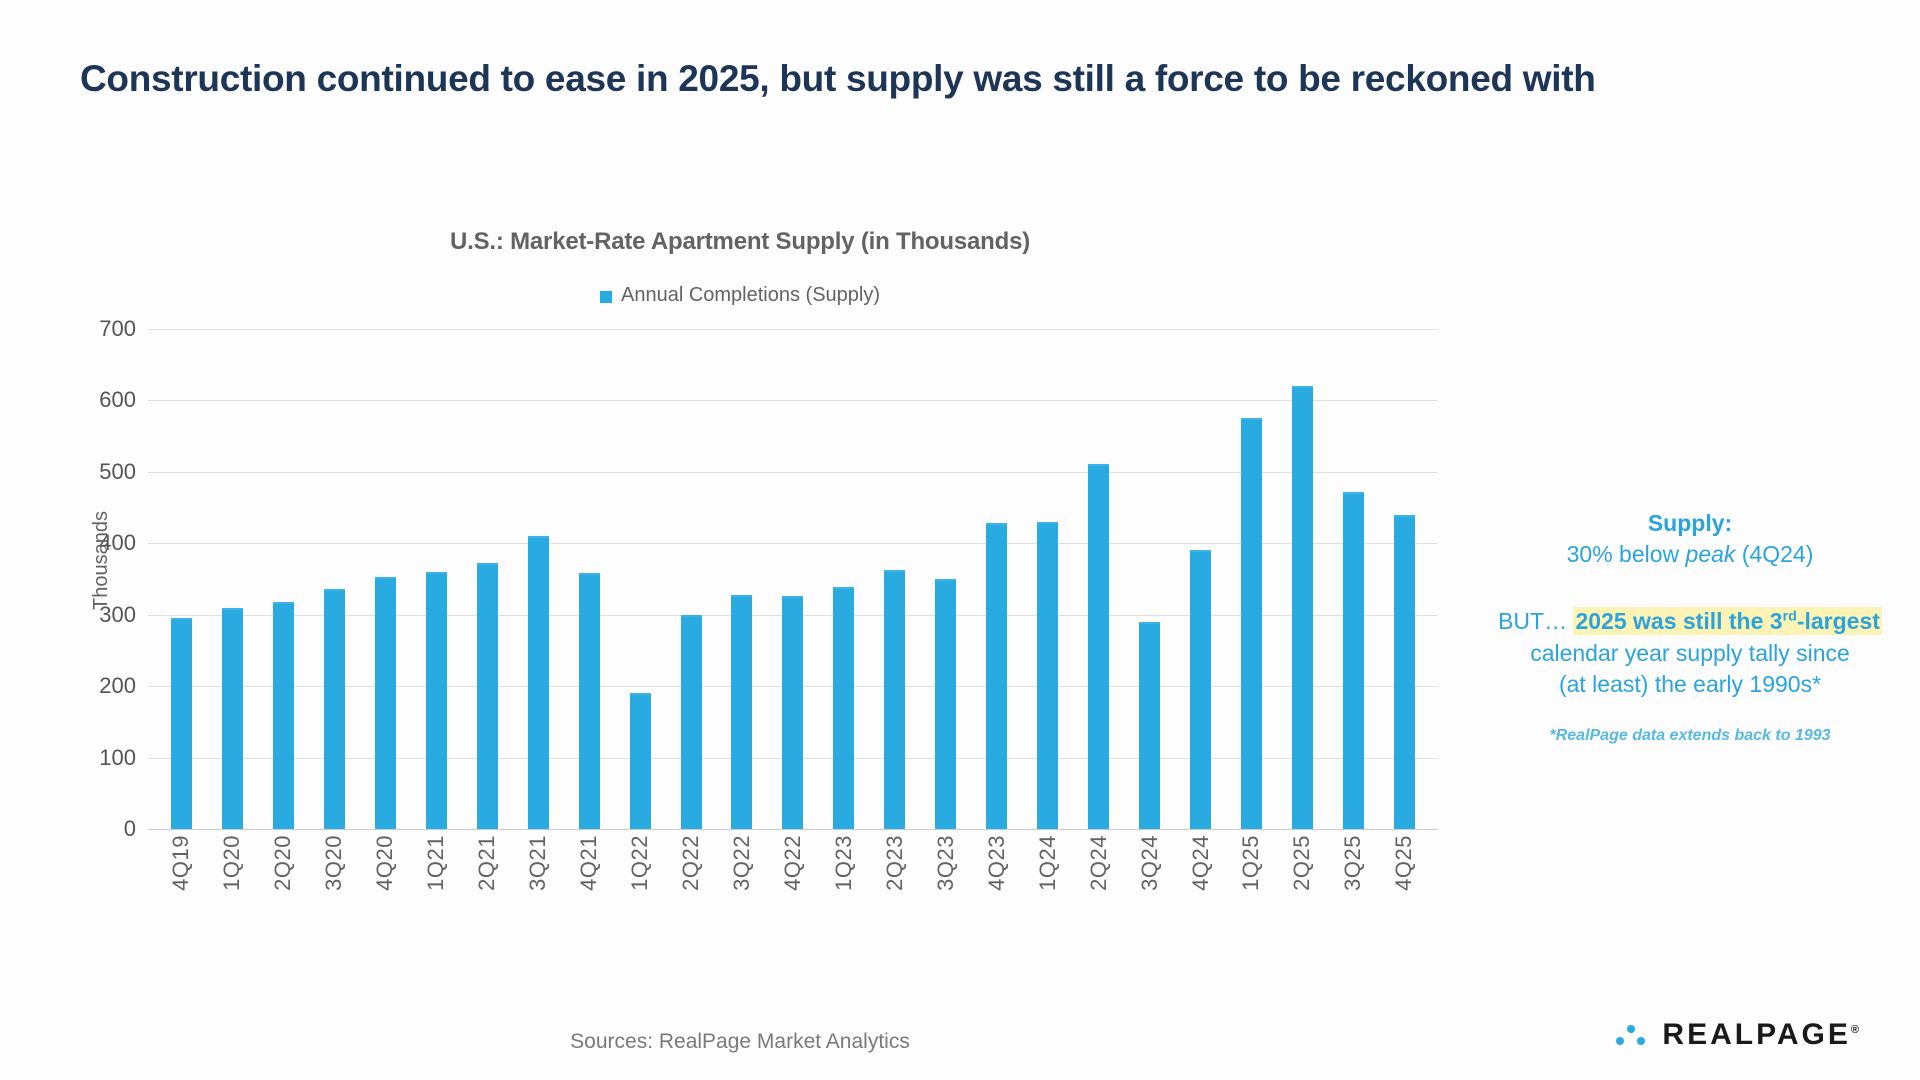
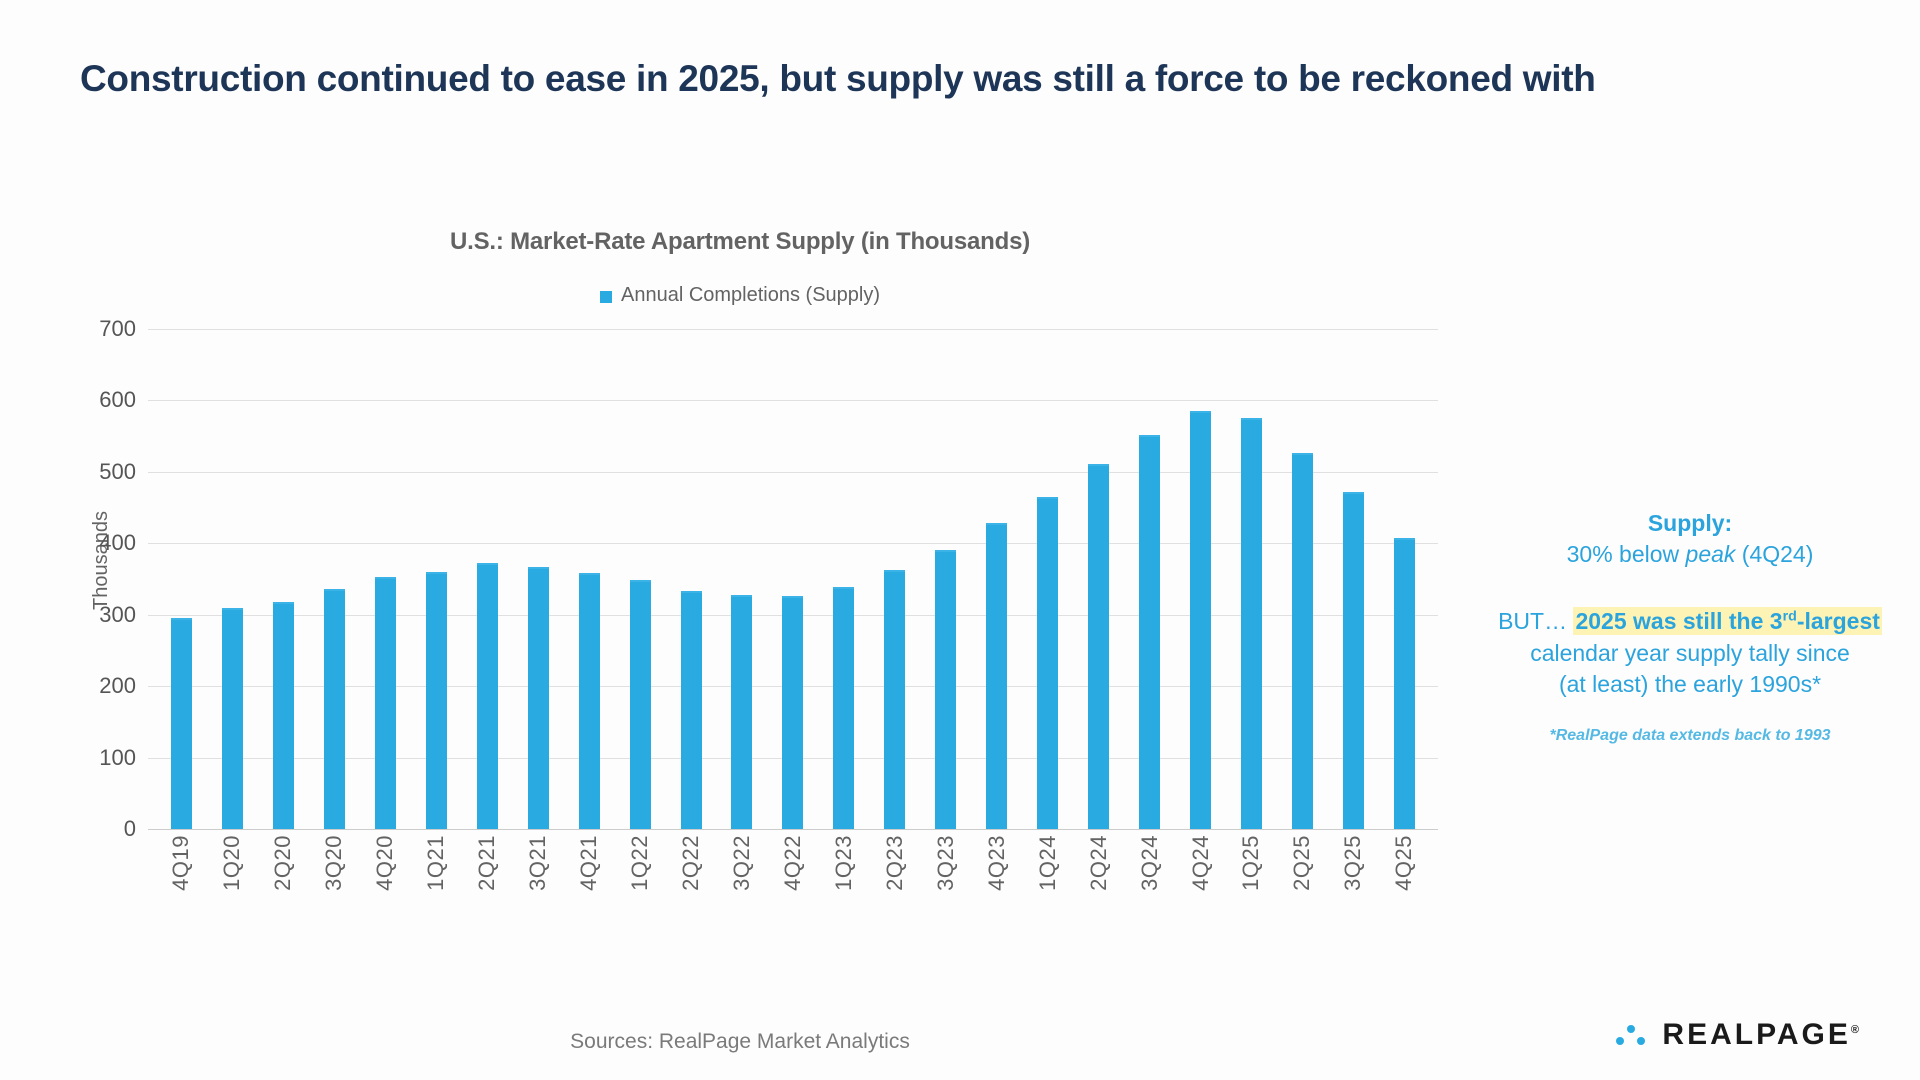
3Q21: 410 -> 370
1Q22: 190 -> 350
2Q22: 300 -> 330
3Q23: 350 -> 390
1Q24: 430 -> 460
3Q24: 290 -> 550
4Q24: 390 -> 580
2Q25: 620 -> 530
4Q25: 440 -> 410
